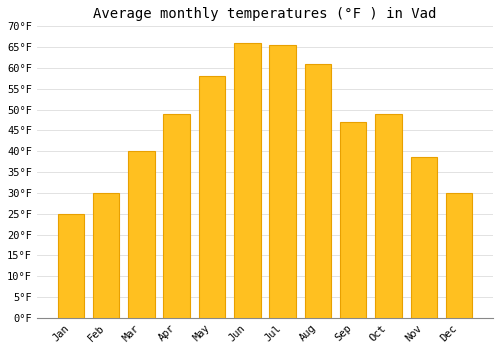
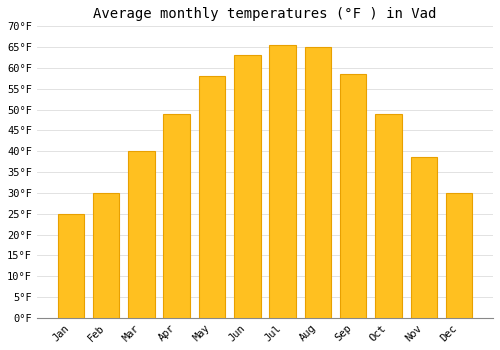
Jun: 66.0°F -> 63.0°F
Aug: 61.0°F -> 65.0°F
Sep: 47.0°F -> 58.5°F
